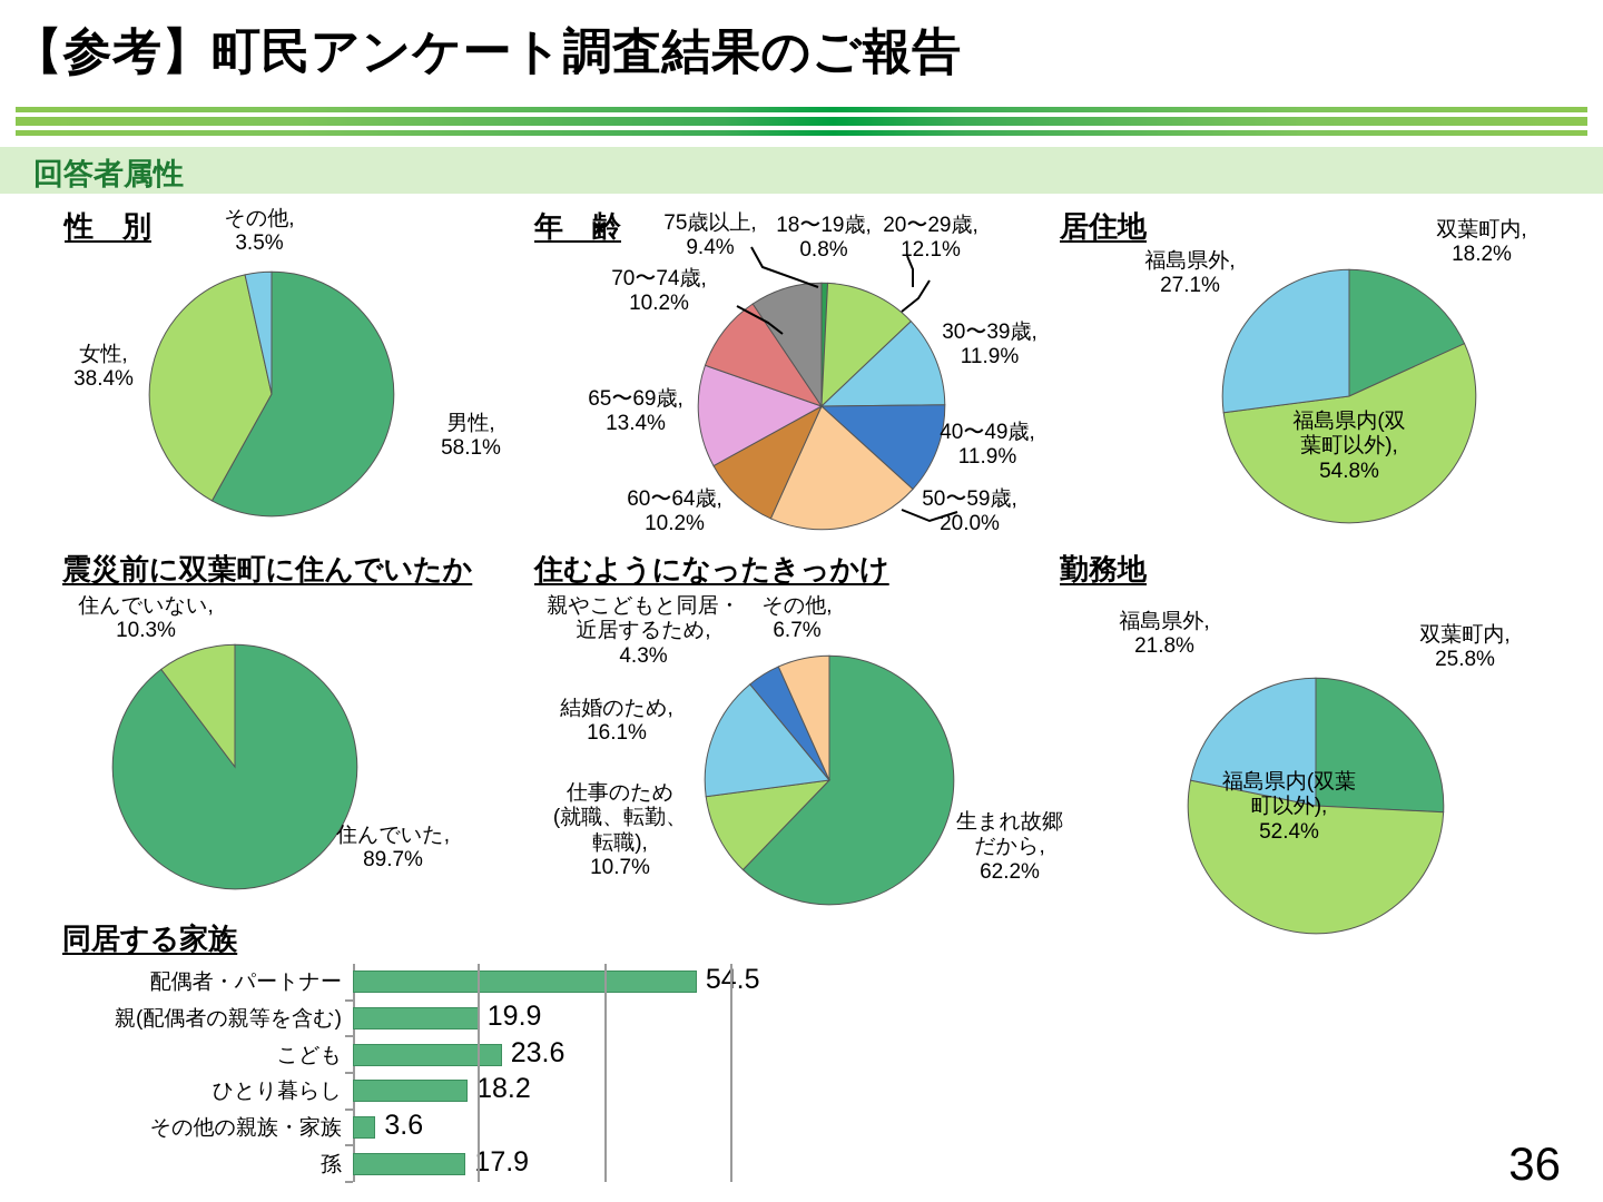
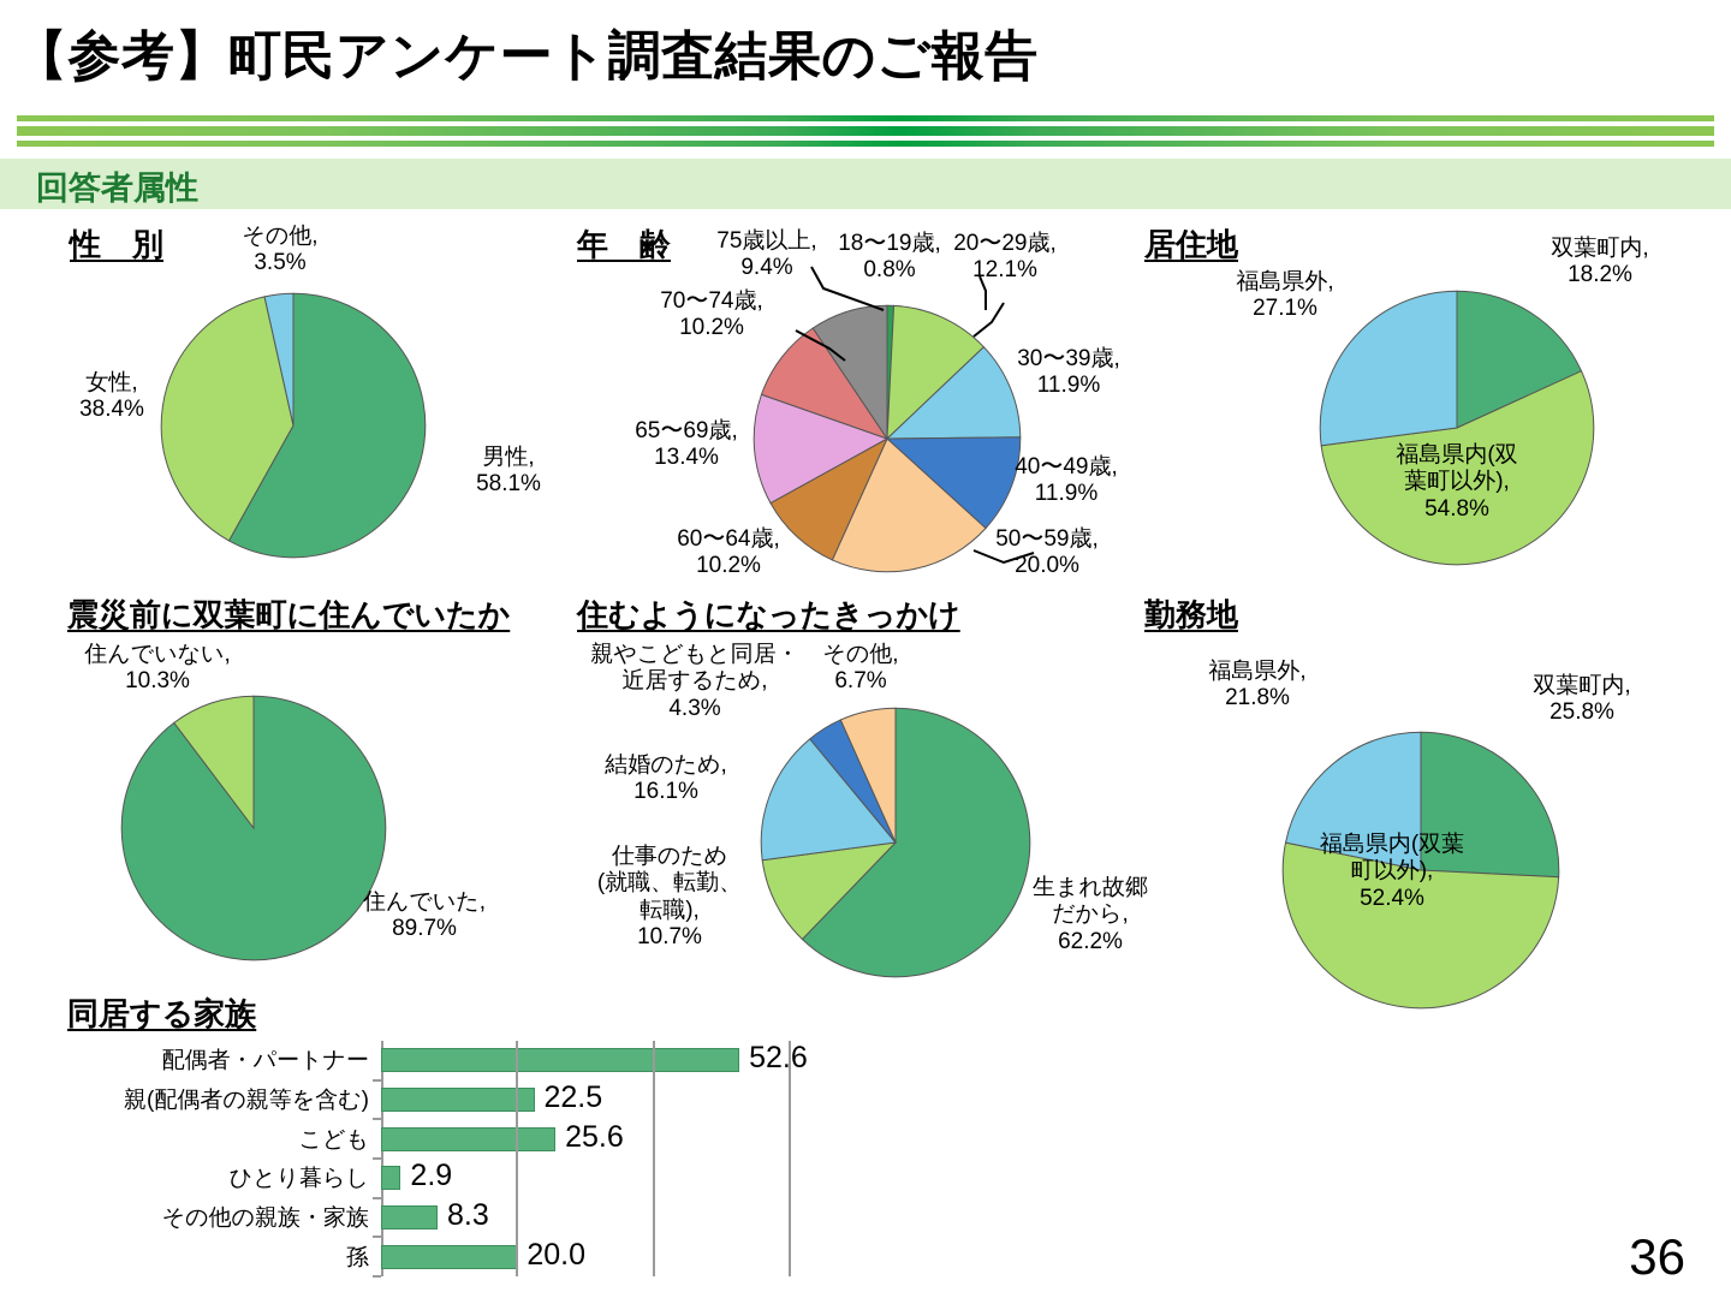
同居する家族/配偶者・パートナー: 54.5 -> 52.6
同居する家族/親(配偶者の親等を含む): 19.9 -> 22.5
同居する家族/こども: 23.6 -> 25.6
同居する家族/ひとり暮らし: 18.2 -> 2.9
同居する家族/その他の親族・家族: 3.6 -> 8.3
同居する家族/孫: 17.9 -> 20.0
